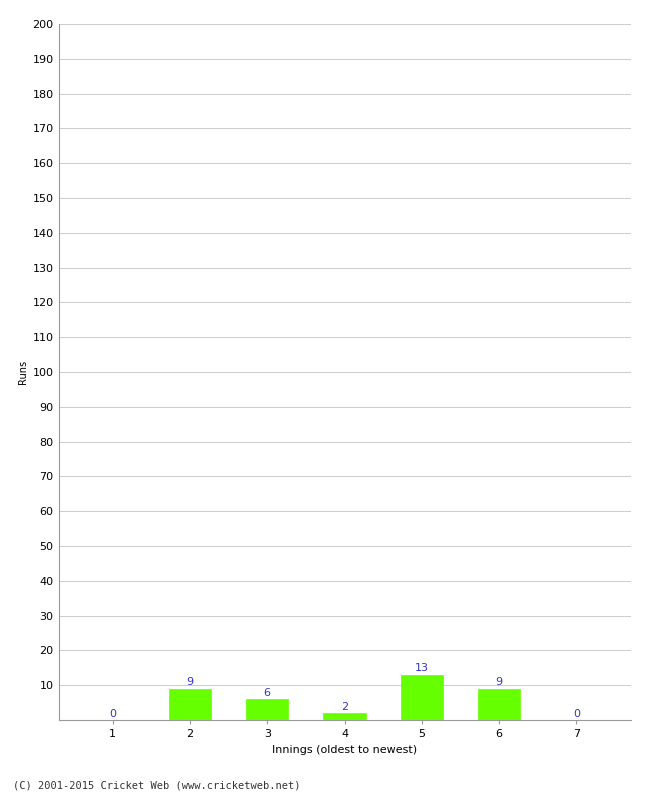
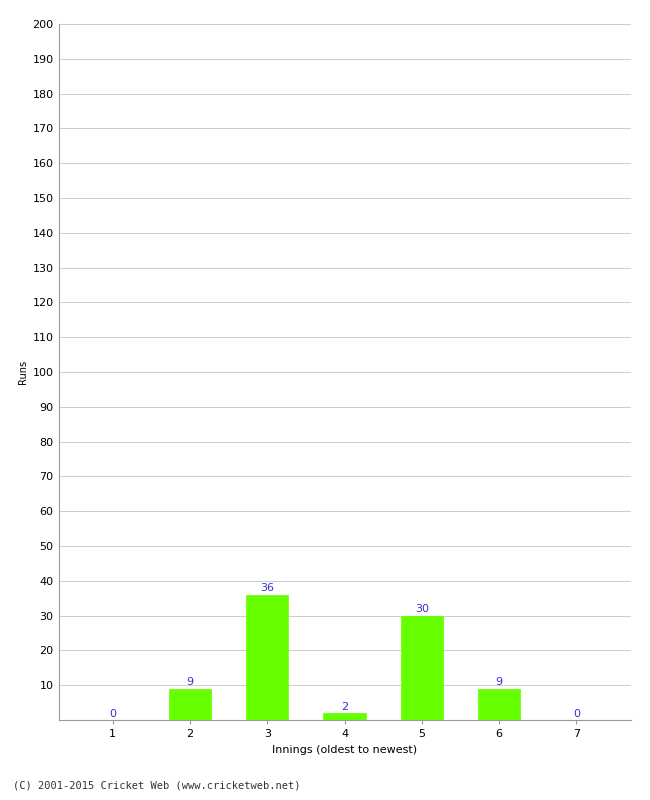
3: 6 -> 36
5: 13 -> 30
